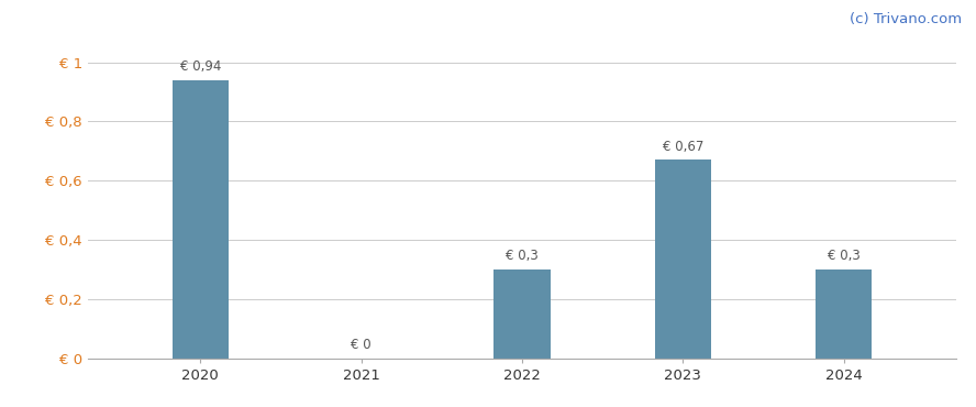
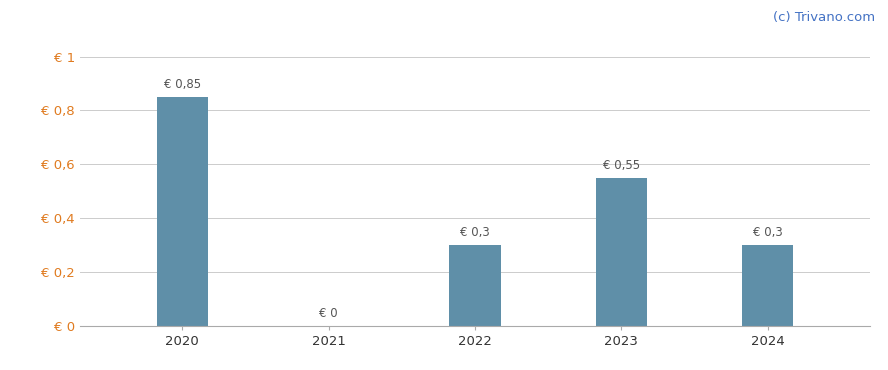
2020: 0,94 -> 0,85
2023: 0,67 -> 0,55
